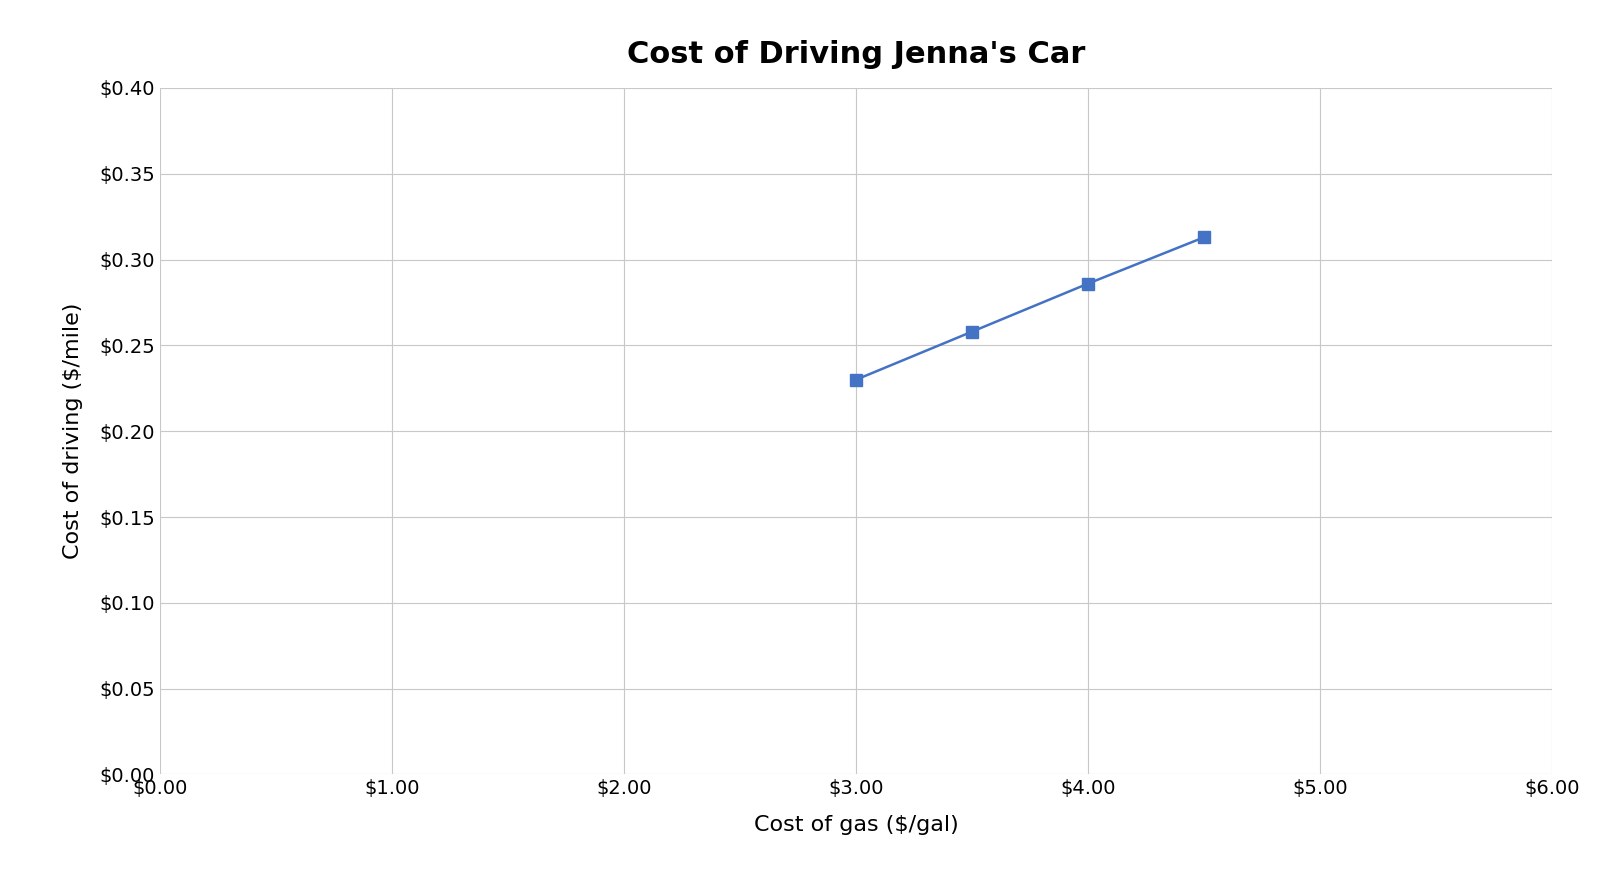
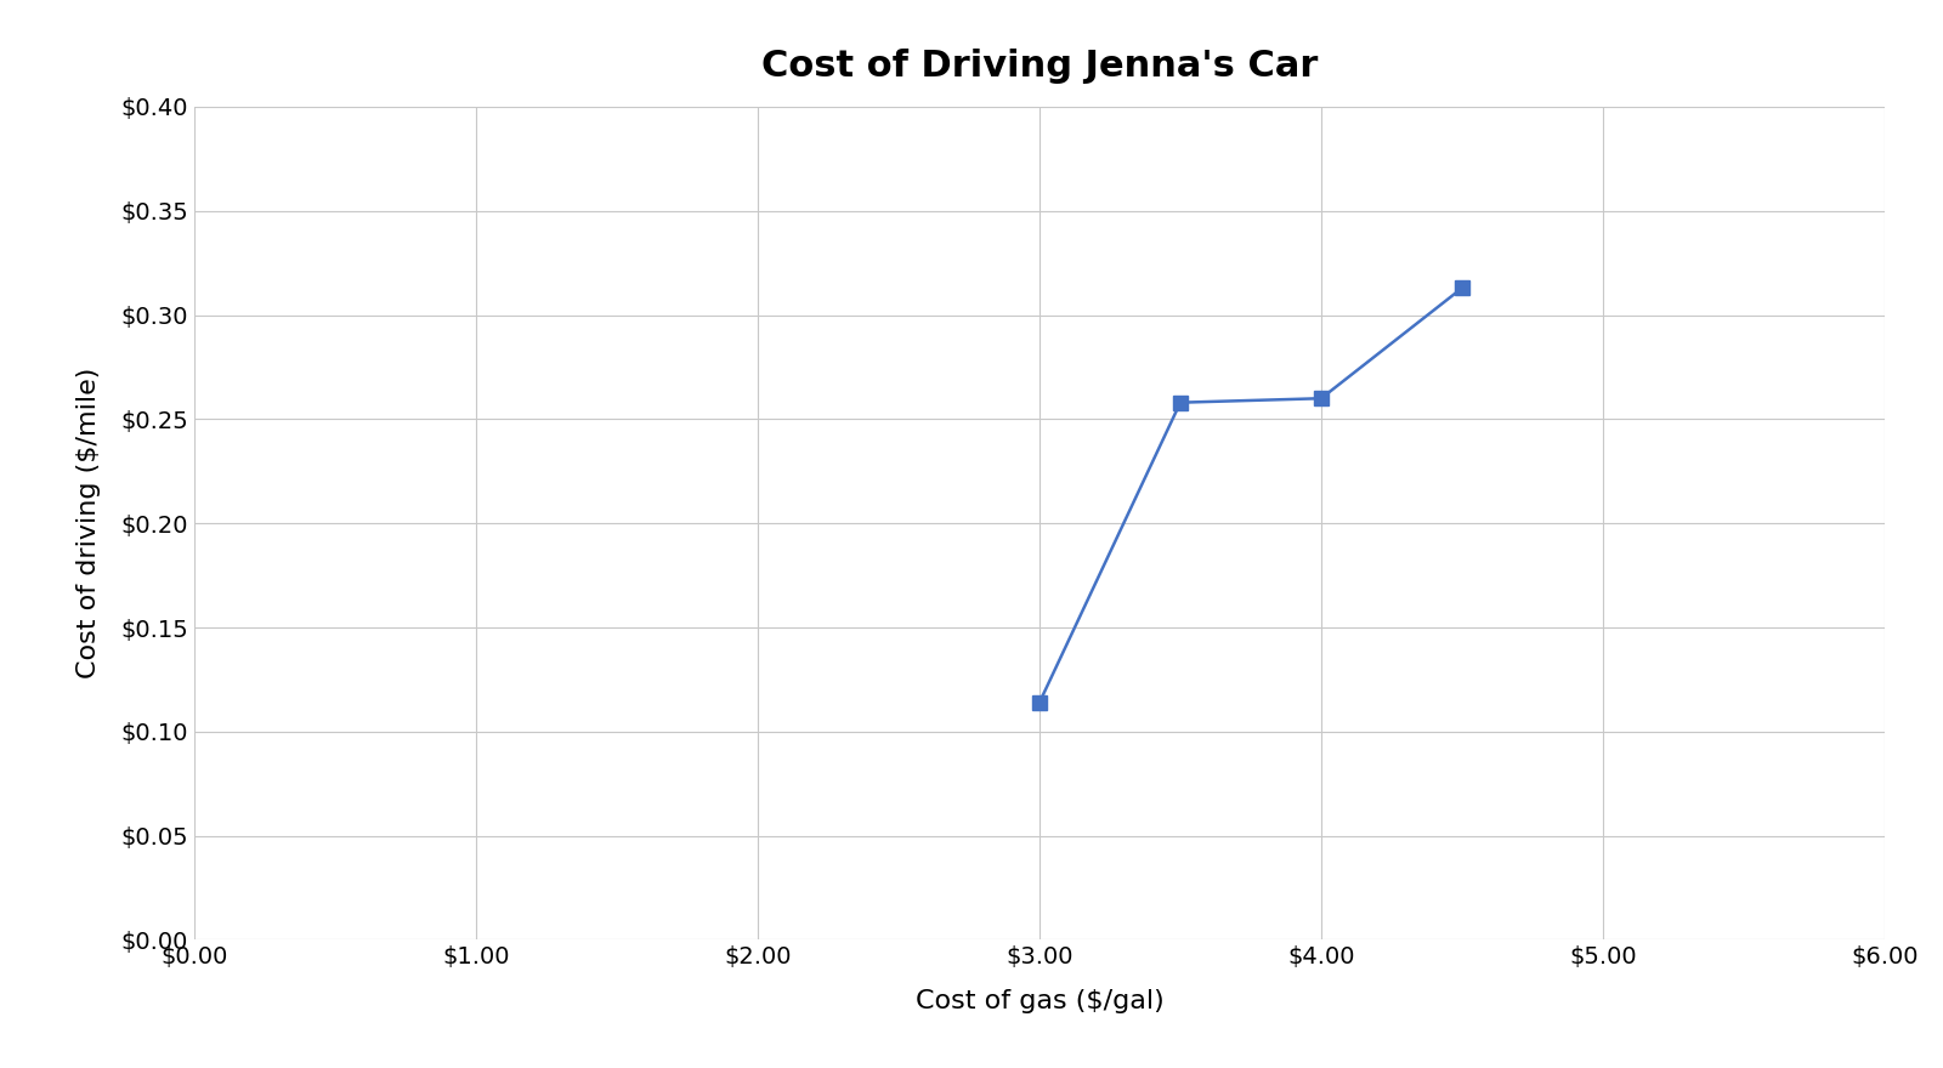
$3.00: $0.230 -> $0.114
$4.00: $0.286 -> $0.260
